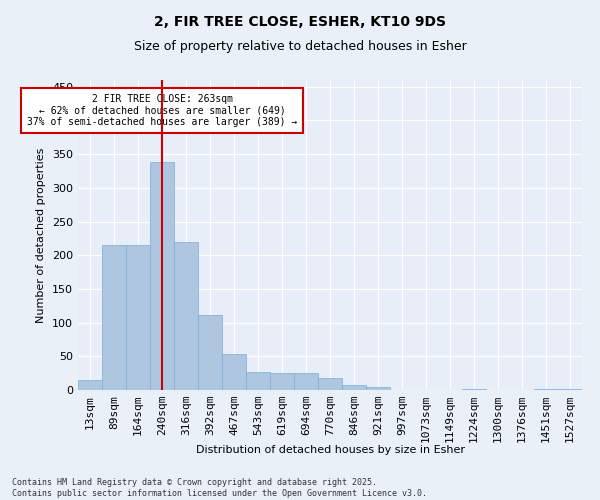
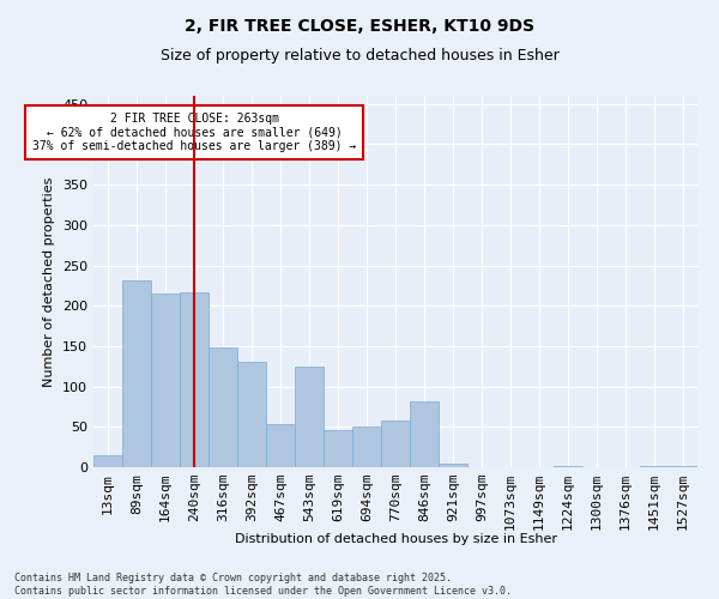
89sqm: 215 -> 232
240sqm: 338 -> 216
316sqm: 220 -> 148
392sqm: 112 -> 130
543sqm: 27 -> 124
619sqm: 25 -> 46
694sqm: 25 -> 50
770sqm: 18 -> 58
846sqm: 8 -> 82
